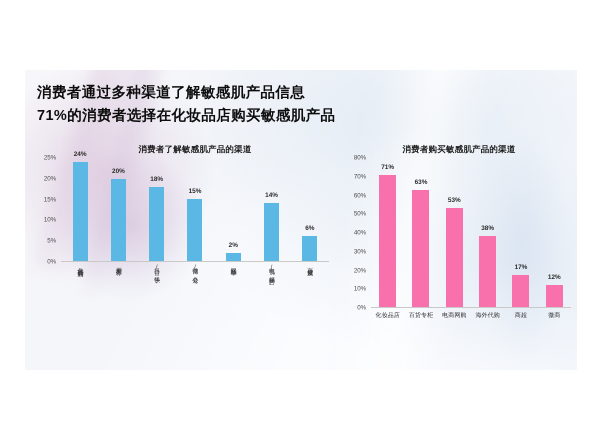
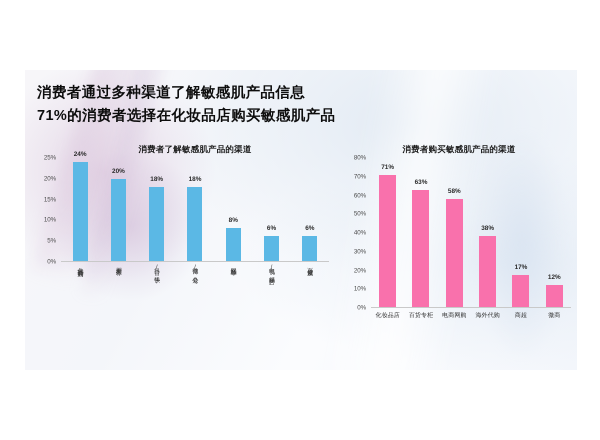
消费者了解敏感肌产品的渠道/微博/公众号: 15% -> 18%
消费者了解敏感肌产品的渠道/网红种草: 2% -> 8%
消费者了解敏感肌产品的渠道/电视/纸媒广告: 14% -> 6%
消费者购买敏感肌产品的渠道/电商网购: 53% -> 58%
